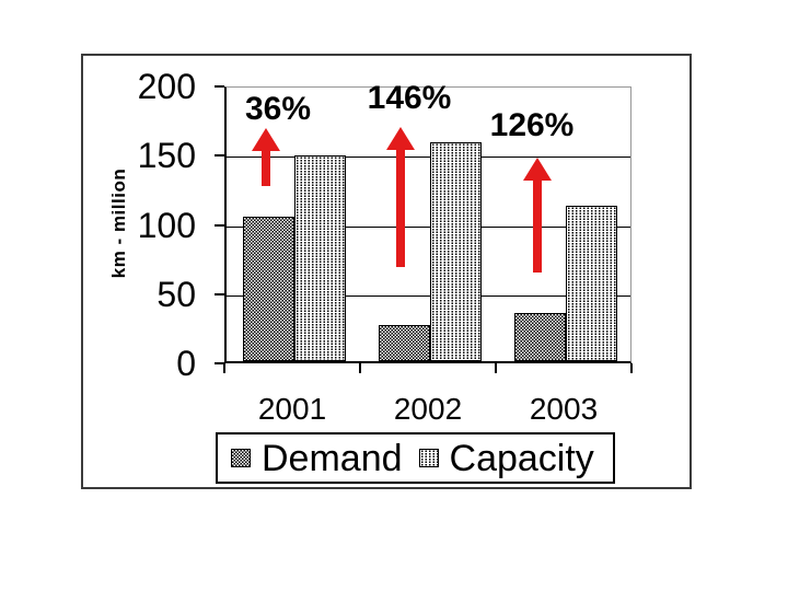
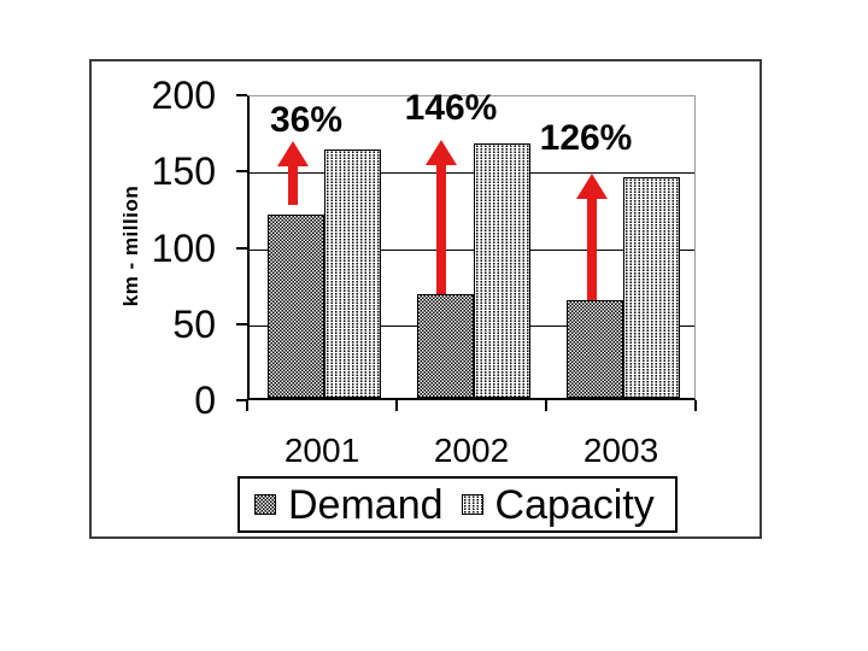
Demand/2001: 104 -> 120
Capacity/2001: 149 -> 163
Demand/2002: 26 -> 68
Capacity/2002: 158 -> 167
Demand/2003: 35 -> 64
Capacity/2003: 112 -> 145
